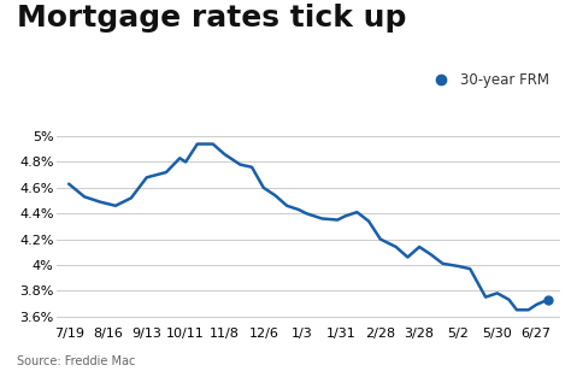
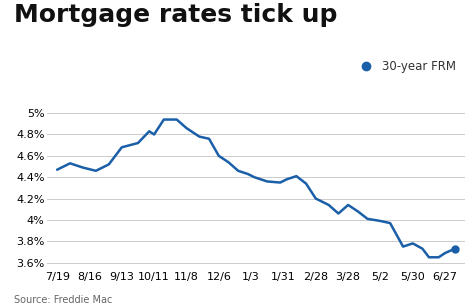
7/19: 4.63% -> 4.47%
